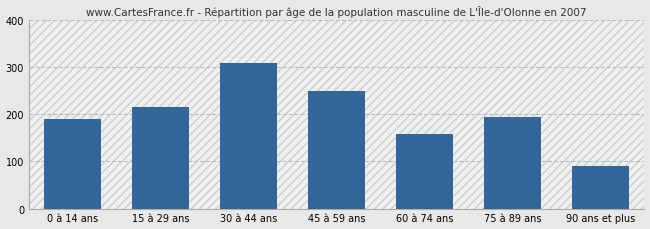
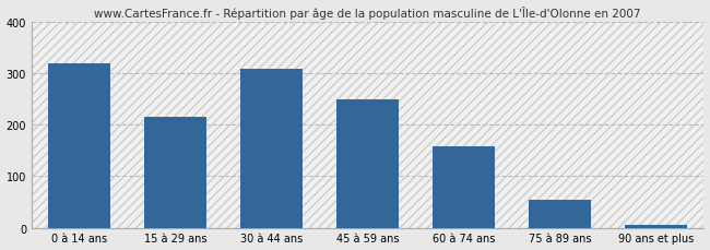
0 à 14 ans: 190 -> 320
75 à 89 ans: 195 -> 54
90 ans et plus: 90 -> 5
